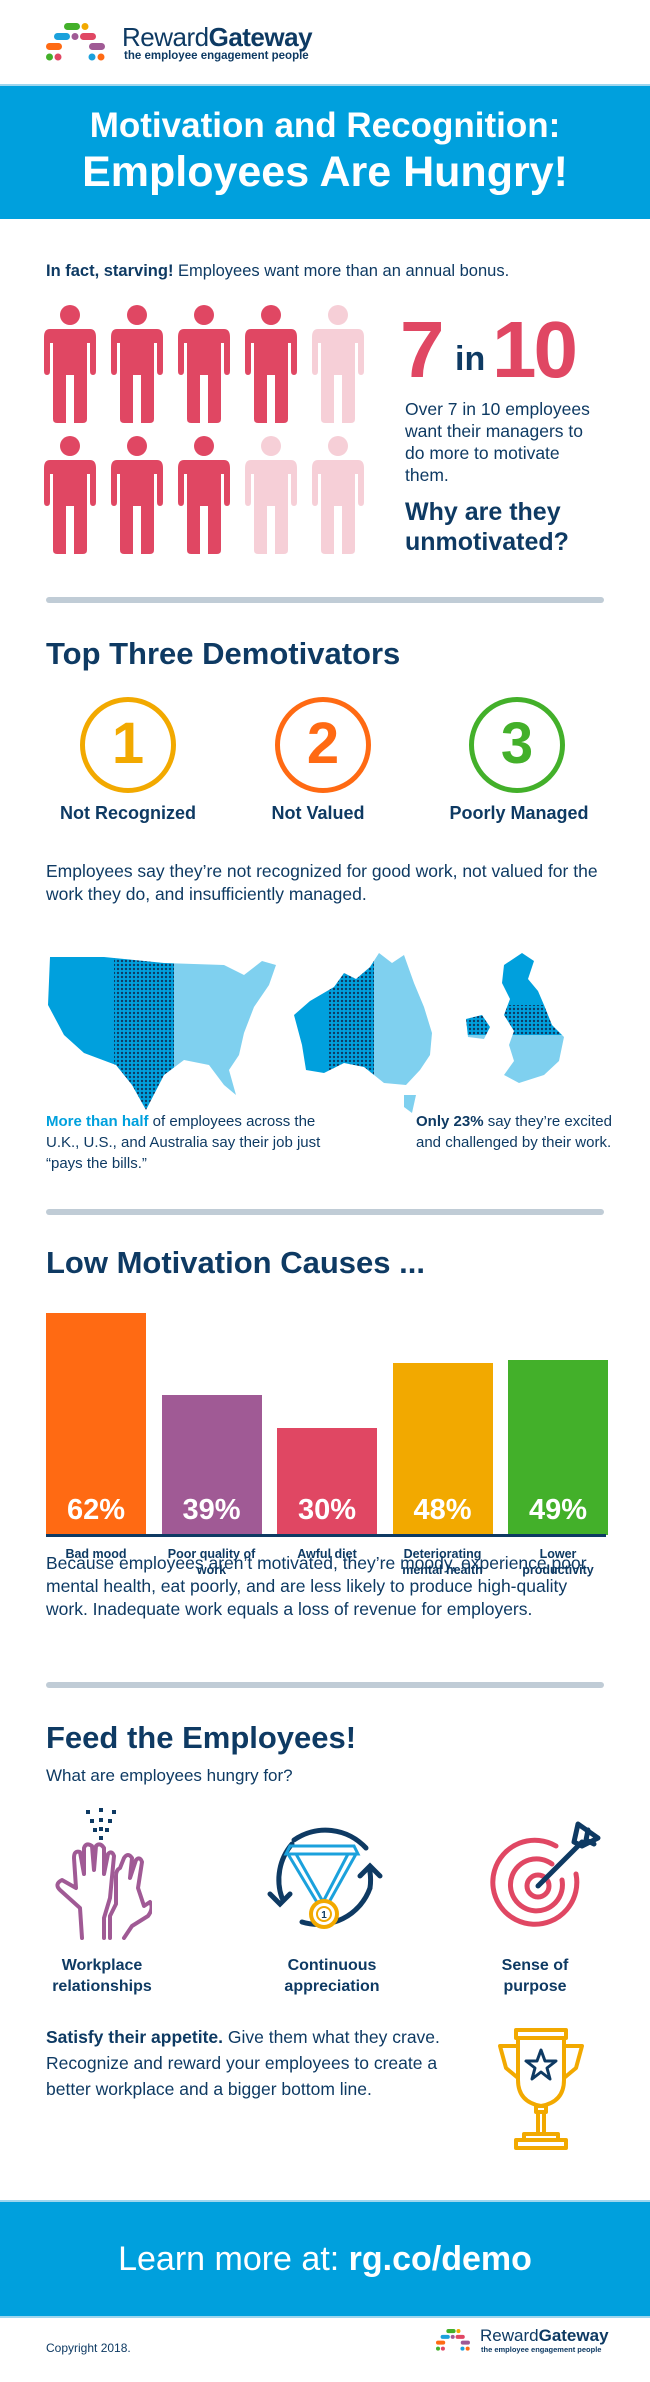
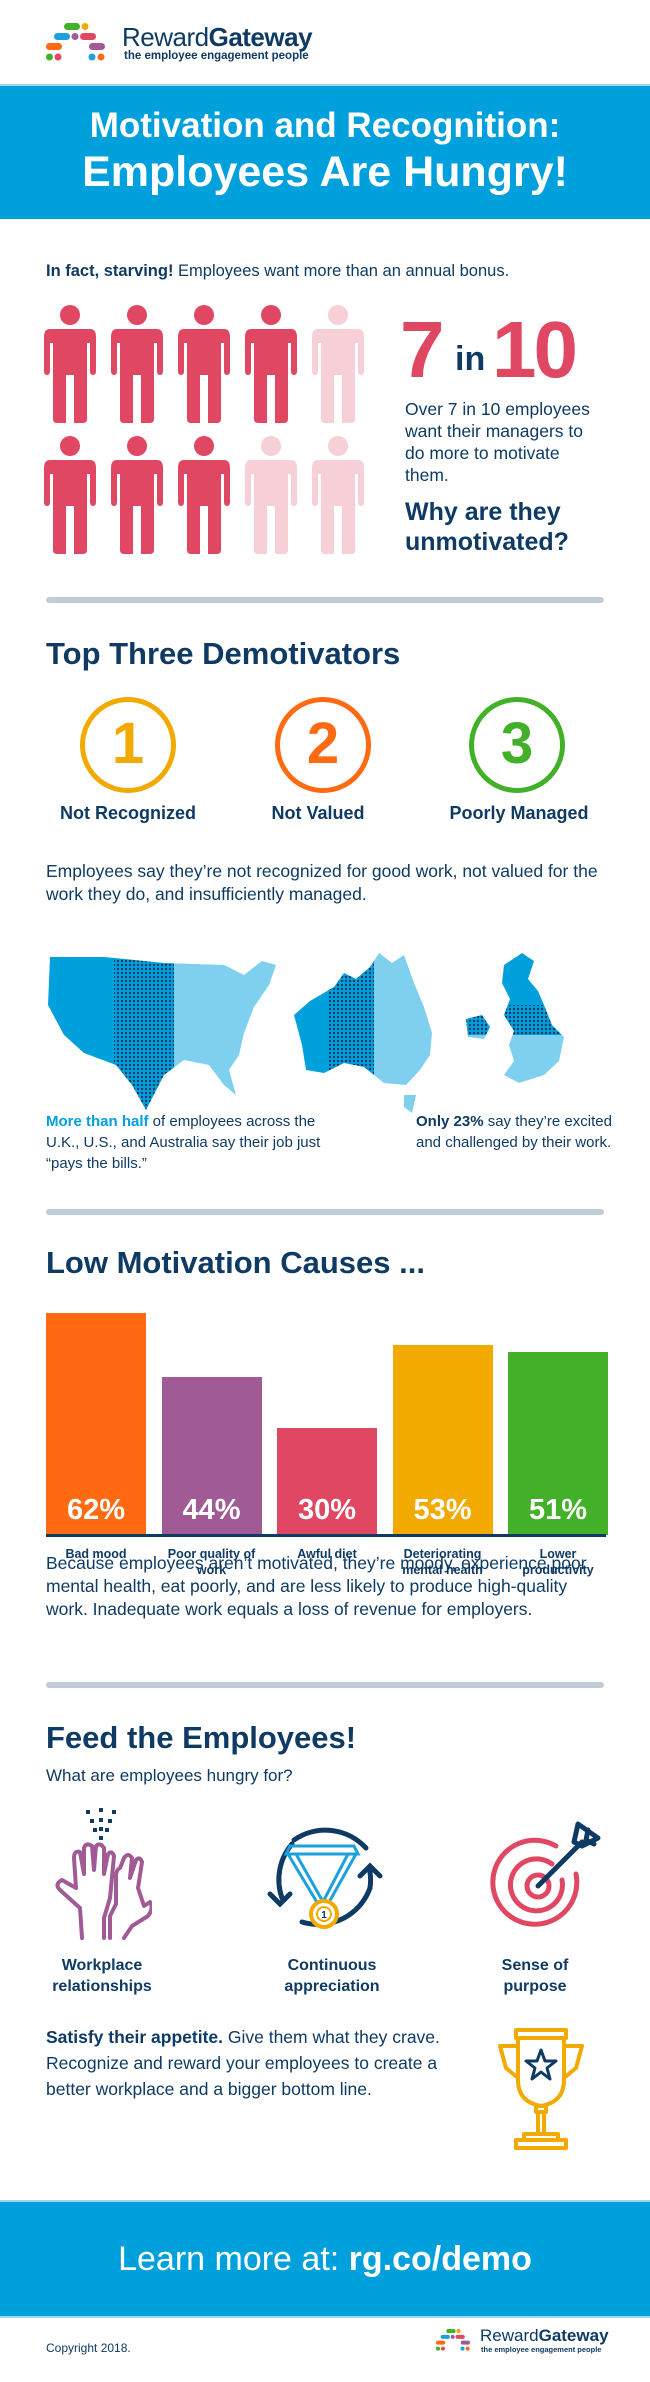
Poor quality of work: 39% -> 44%
Deteriorating mental health: 48% -> 53%
Lower productivity: 49% -> 51%
